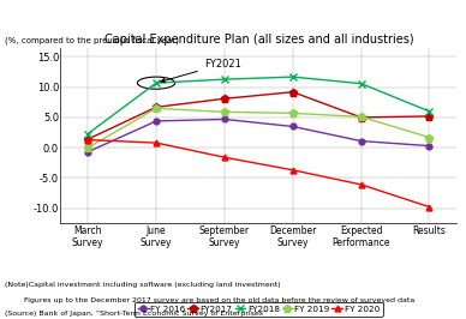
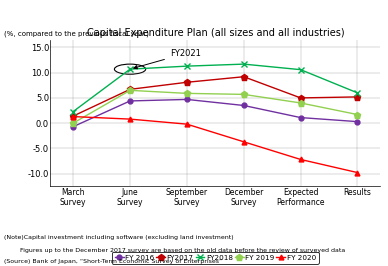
FY 2020/September Survey: -1.6 -> -0.2
FY 2019/Expected Performance: 5.1 -> 4.0
FY 2020/Expected Performance: -6.1 -> -7.2
